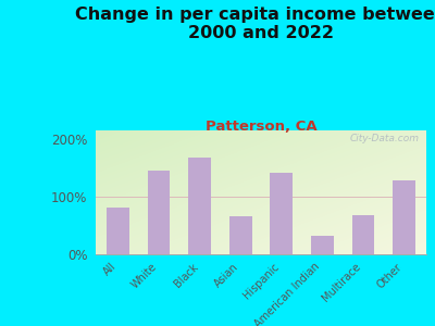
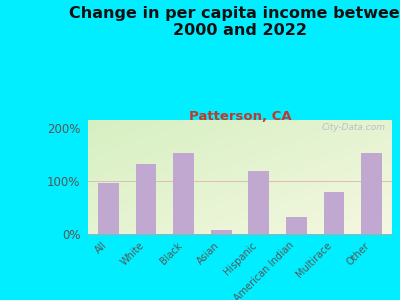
All: 82% -> 97%
White: 146% -> 132%
Black: 168% -> 152%
Asian: 66% -> 7%
Hispanic: 142% -> 118%
Multirace: 68% -> 80%
Other: 128% -> 152%
